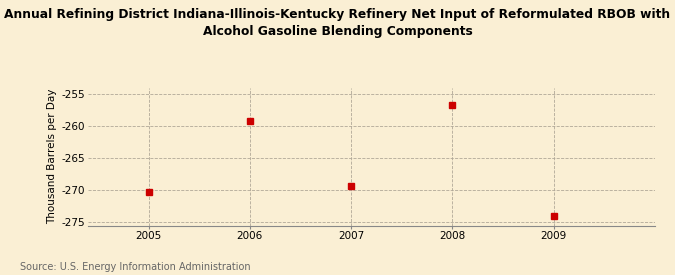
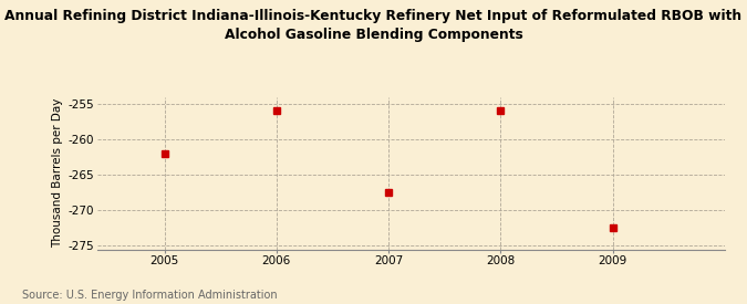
2005: -270.2 -> -262.0
2006: -259.2 -> -255.8
2007: -269.4 -> -267.5
2008: -256.6 -> -255.8
2009: -274.0 -> -272.5
